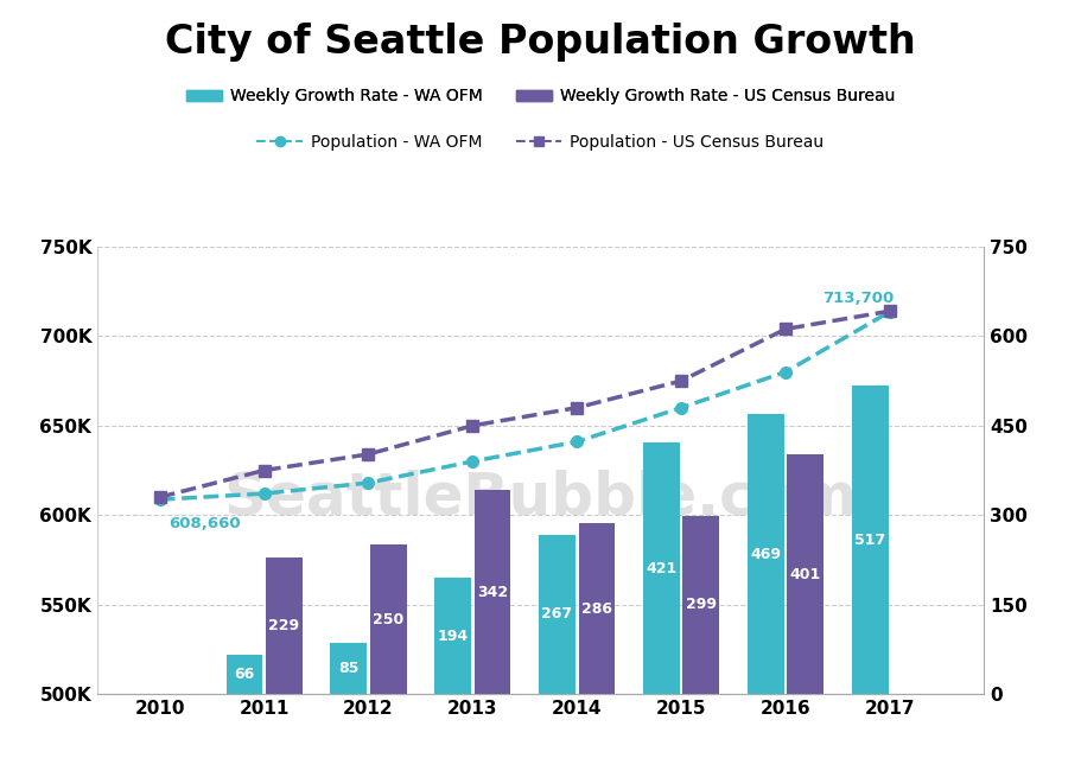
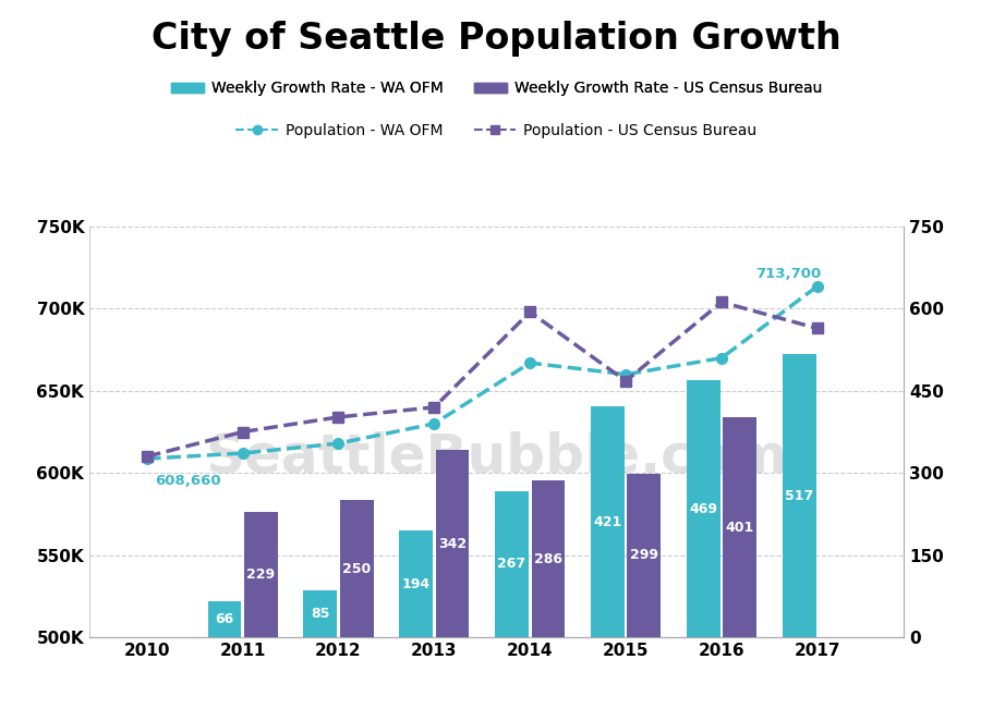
Population - US Census Bureau/2013: 650K -> 640K
Population - WA OFM/2014: 641K -> 667K
Population - US Census Bureau/2014: 660K -> 698K
Population - US Census Bureau/2015: 675K -> 656K
Population - WA OFM/2016: 680K -> 670K
Population - US Census Bureau/2017: 714K -> 688K
